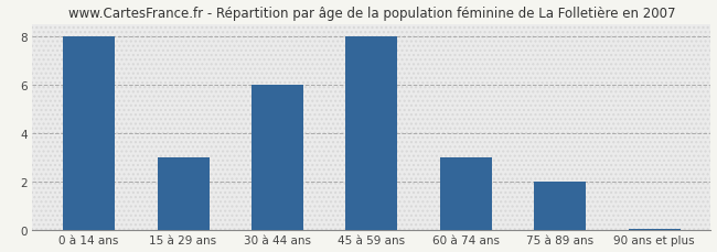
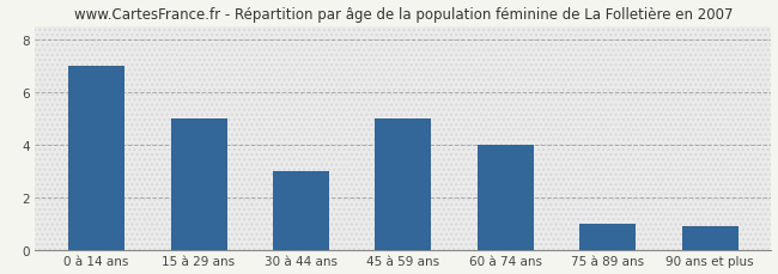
0 à 14 ans: 8.00 -> 7.00
15 à 29 ans: 3.00 -> 5.00
30 à 44 ans: 6.00 -> 3.00
45 à 59 ans: 8.00 -> 5.00
60 à 74 ans: 3.00 -> 4.00
75 à 89 ans: 2.00 -> 1.00
90 ans et plus: 0.08 -> 0.90
